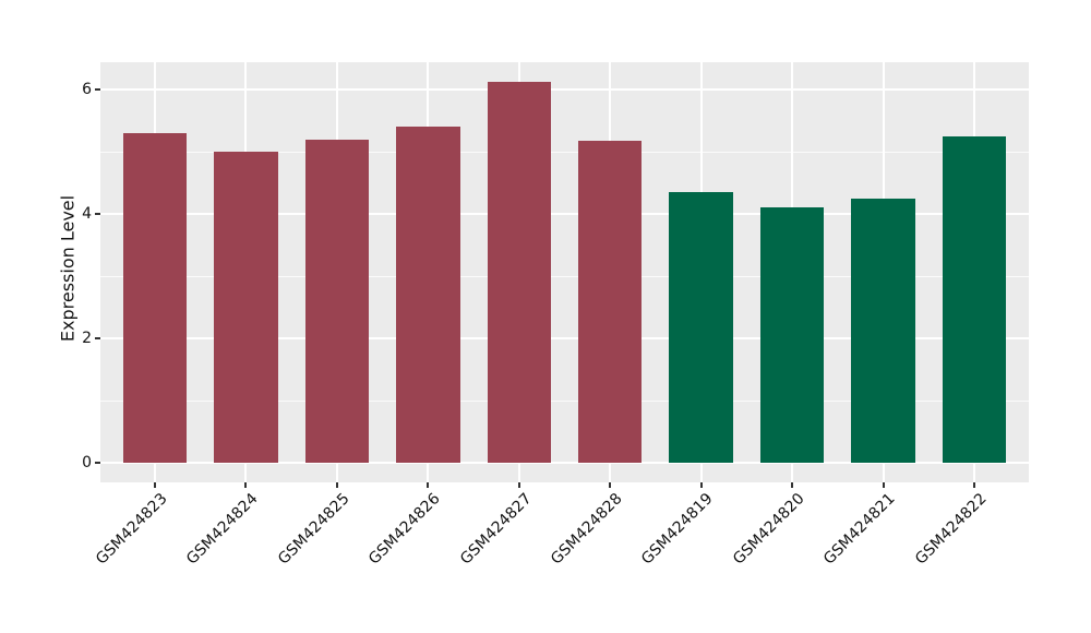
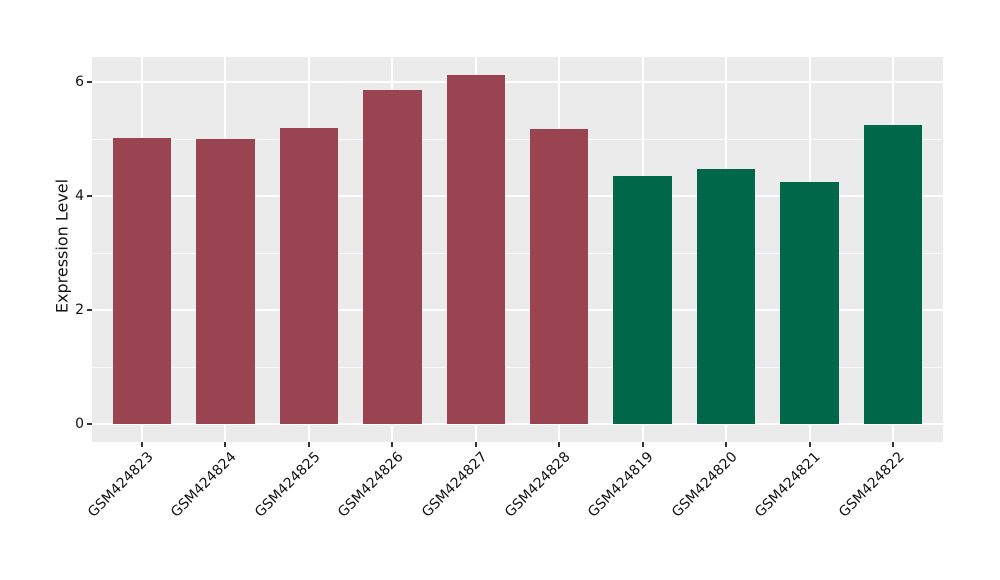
GSM424823: 5.3 -> 5.0
GSM424826: 5.4 -> 5.9
GSM424820: 4.1 -> 4.5
